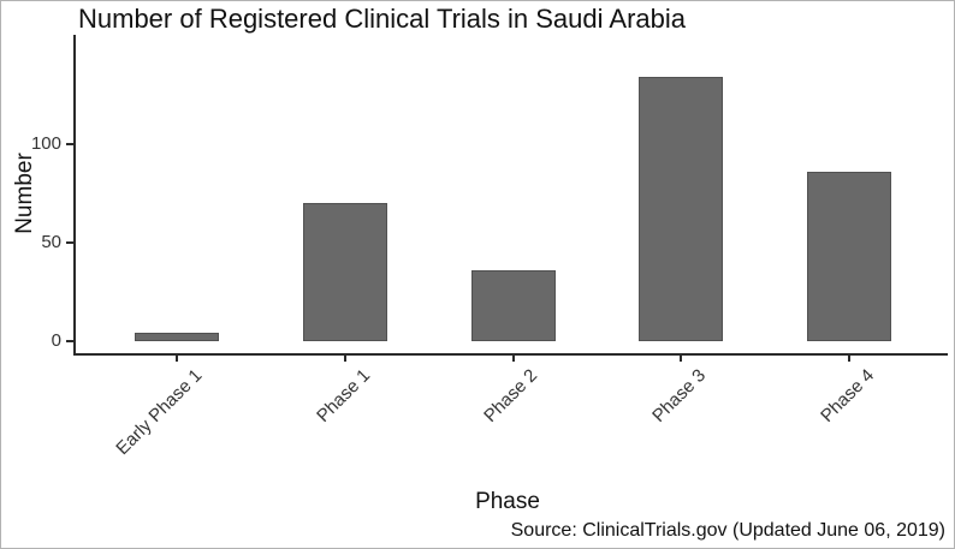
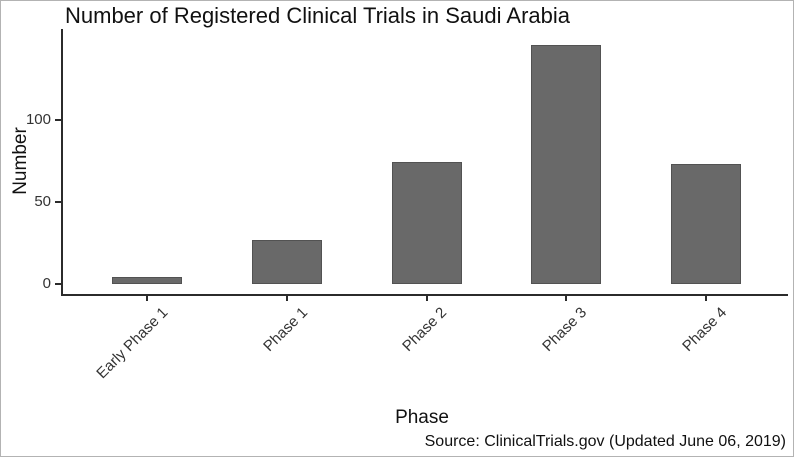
Phase 1: 70 -> 27
Phase 2: 36 -> 74
Phase 3: 134 -> 145
Phase 4: 86 -> 73
